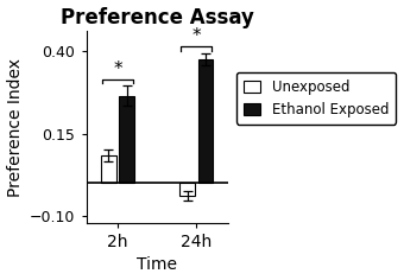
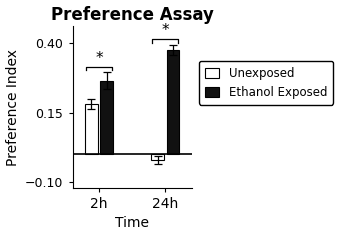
Unexposed/2h: 0.085 -> 0.180
Unexposed/24h: -0.038 -> -0.020
